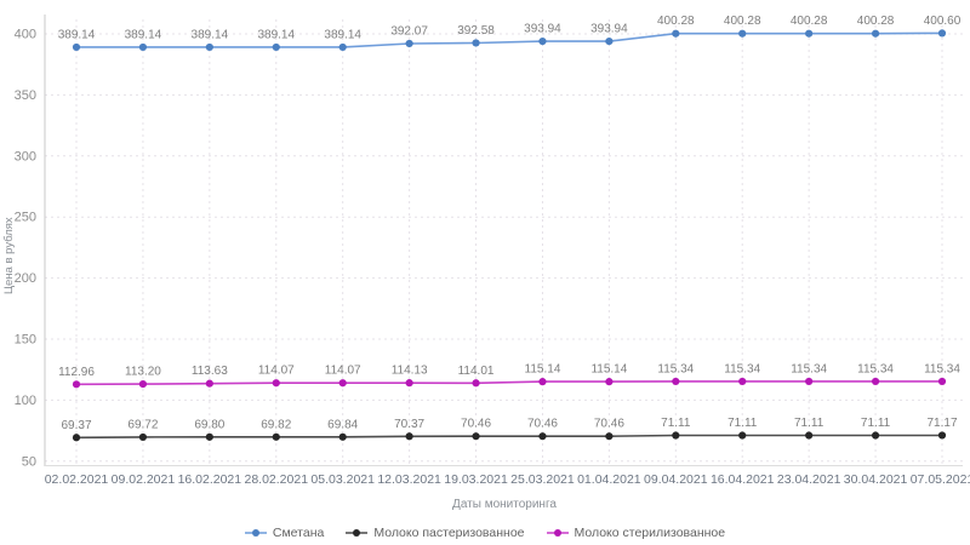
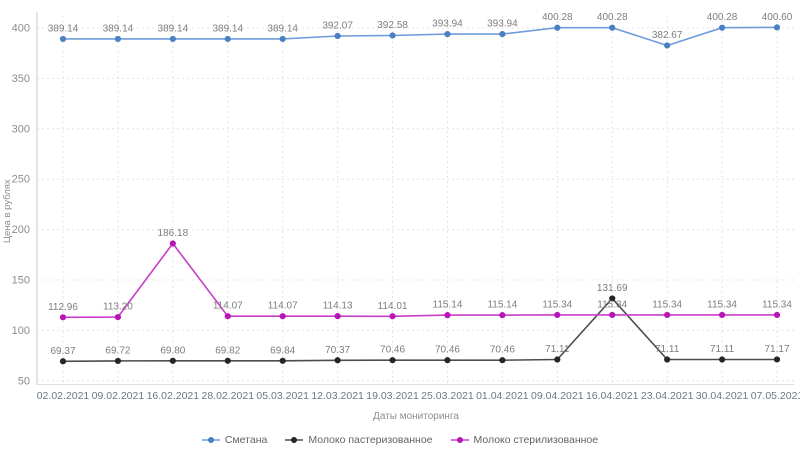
Молоко стерилизованное/16.02.2021: 113.63 -> 186.18
Молоко пастеризованное/16.04.2021: 71.11 -> 131.69
Сметана/23.04.2021: 400.28 -> 382.67
